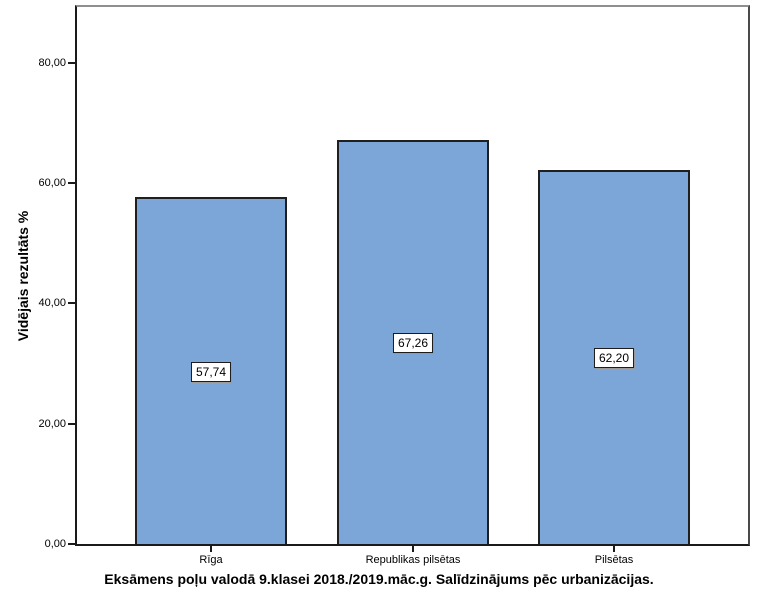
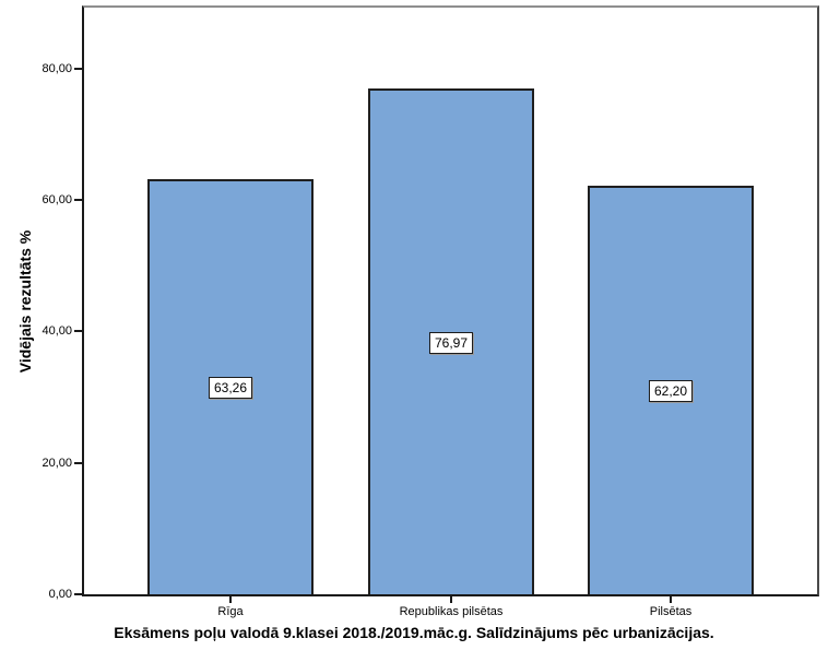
Rīga: 57,74 -> 63,26
Republikas pilsētas: 67,26 -> 76,97
